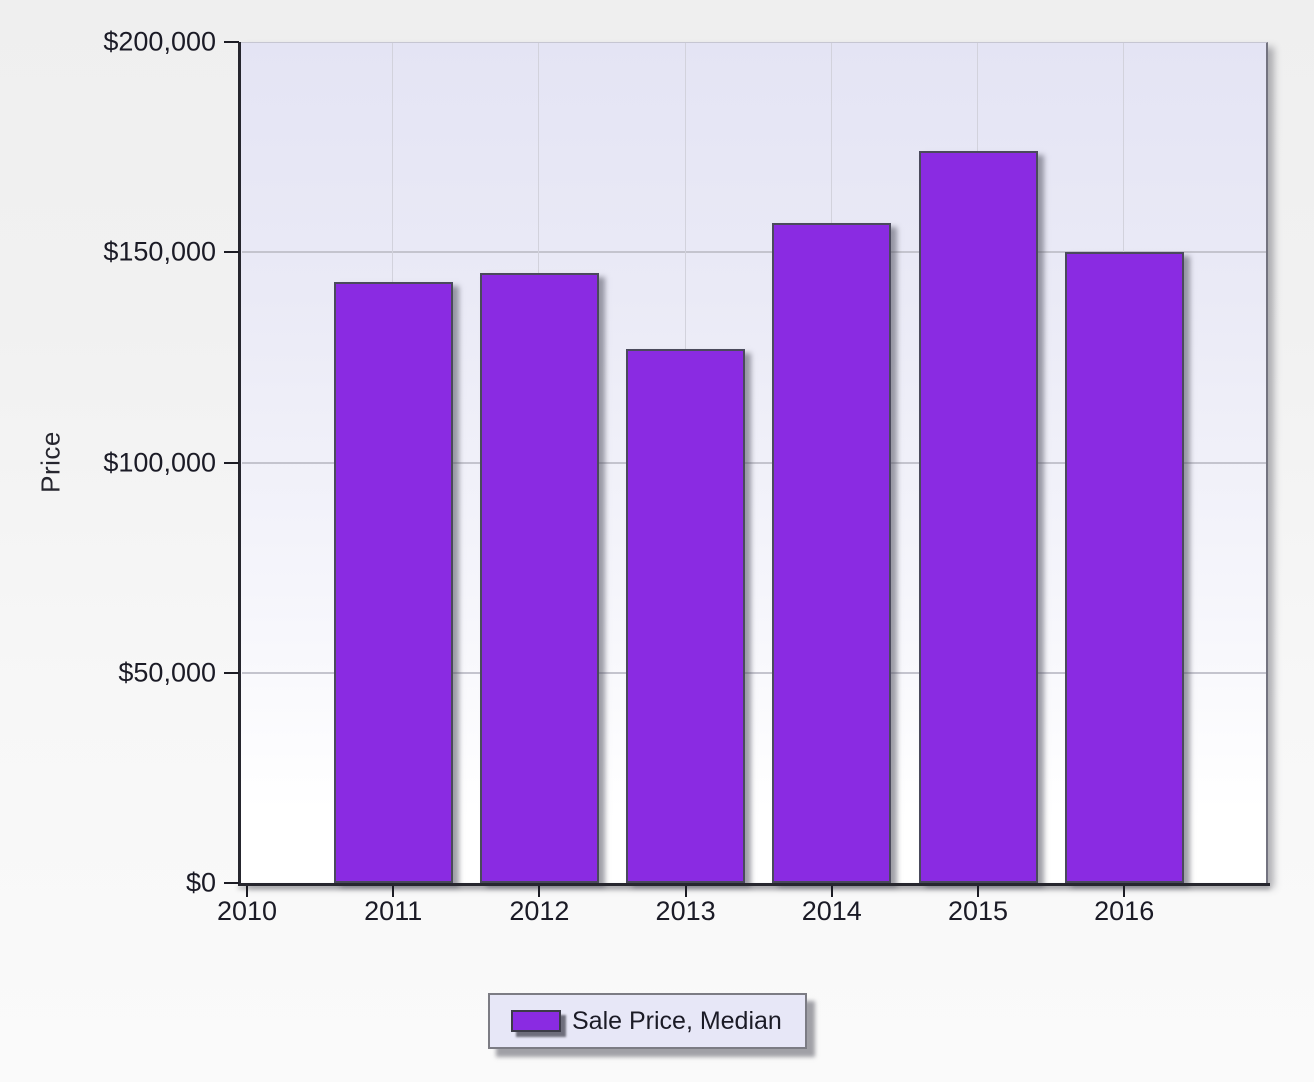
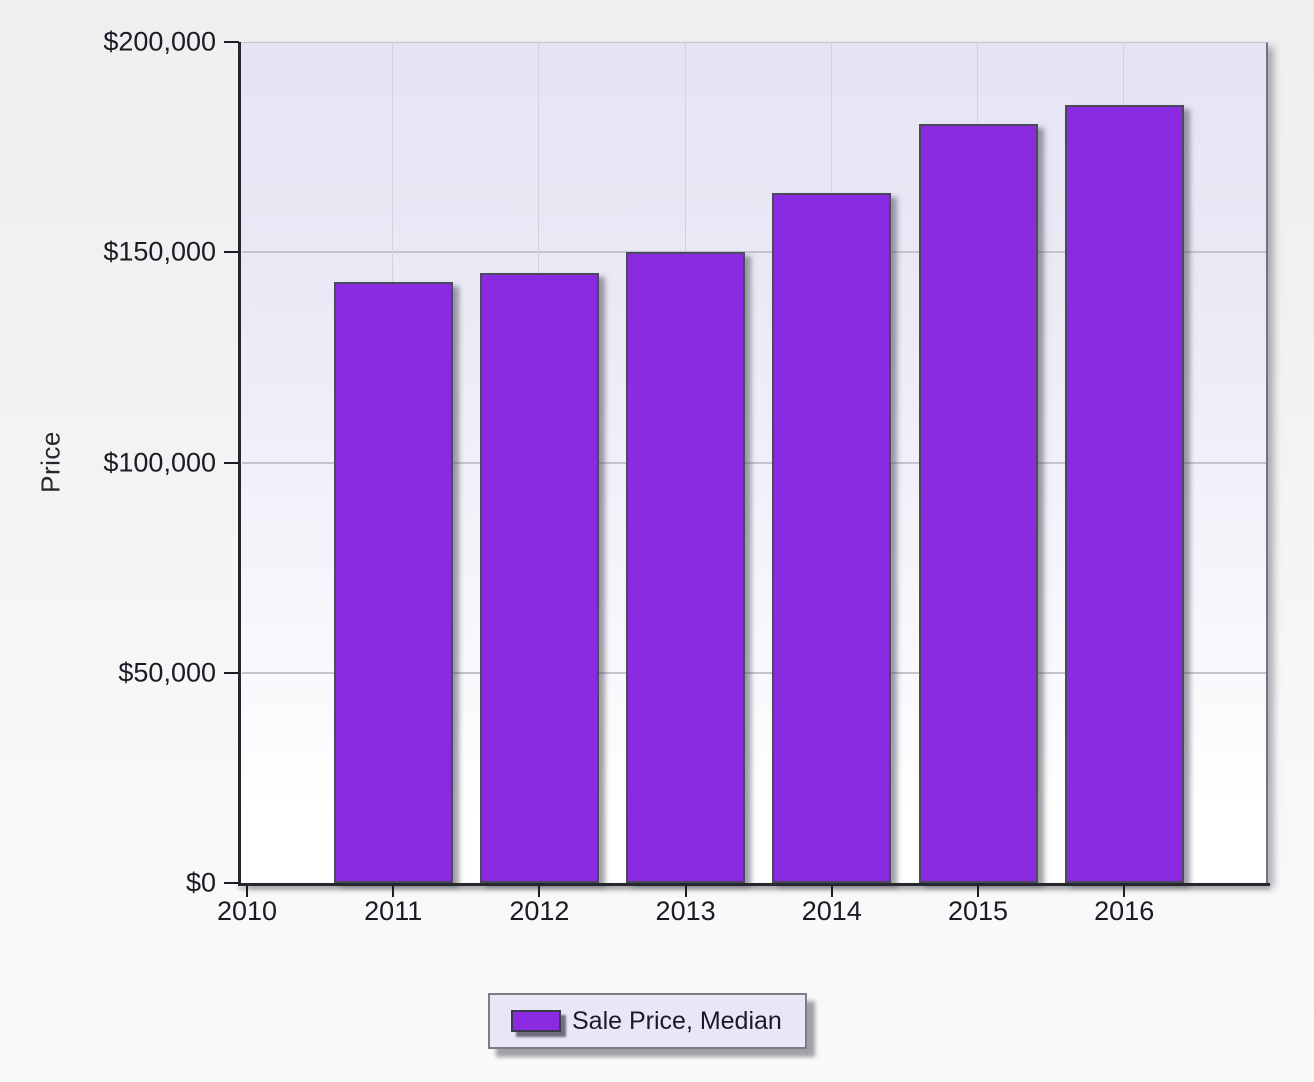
2013: $127000 -> $150000
2014: $157000 -> $164000
2015: $174000 -> $180000
2016: $150000 -> $185000
